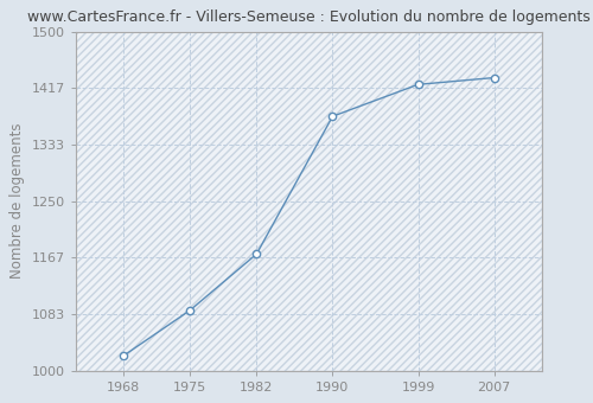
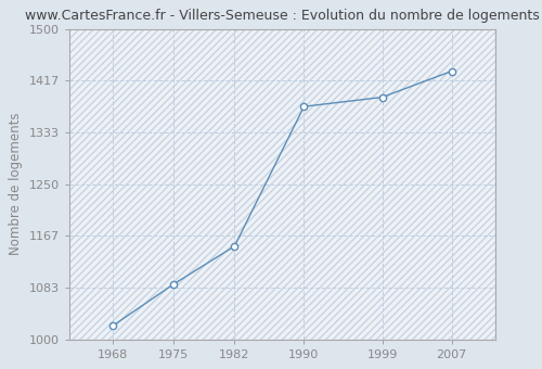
1982: 1172 -> 1150
1999: 1422 -> 1390
